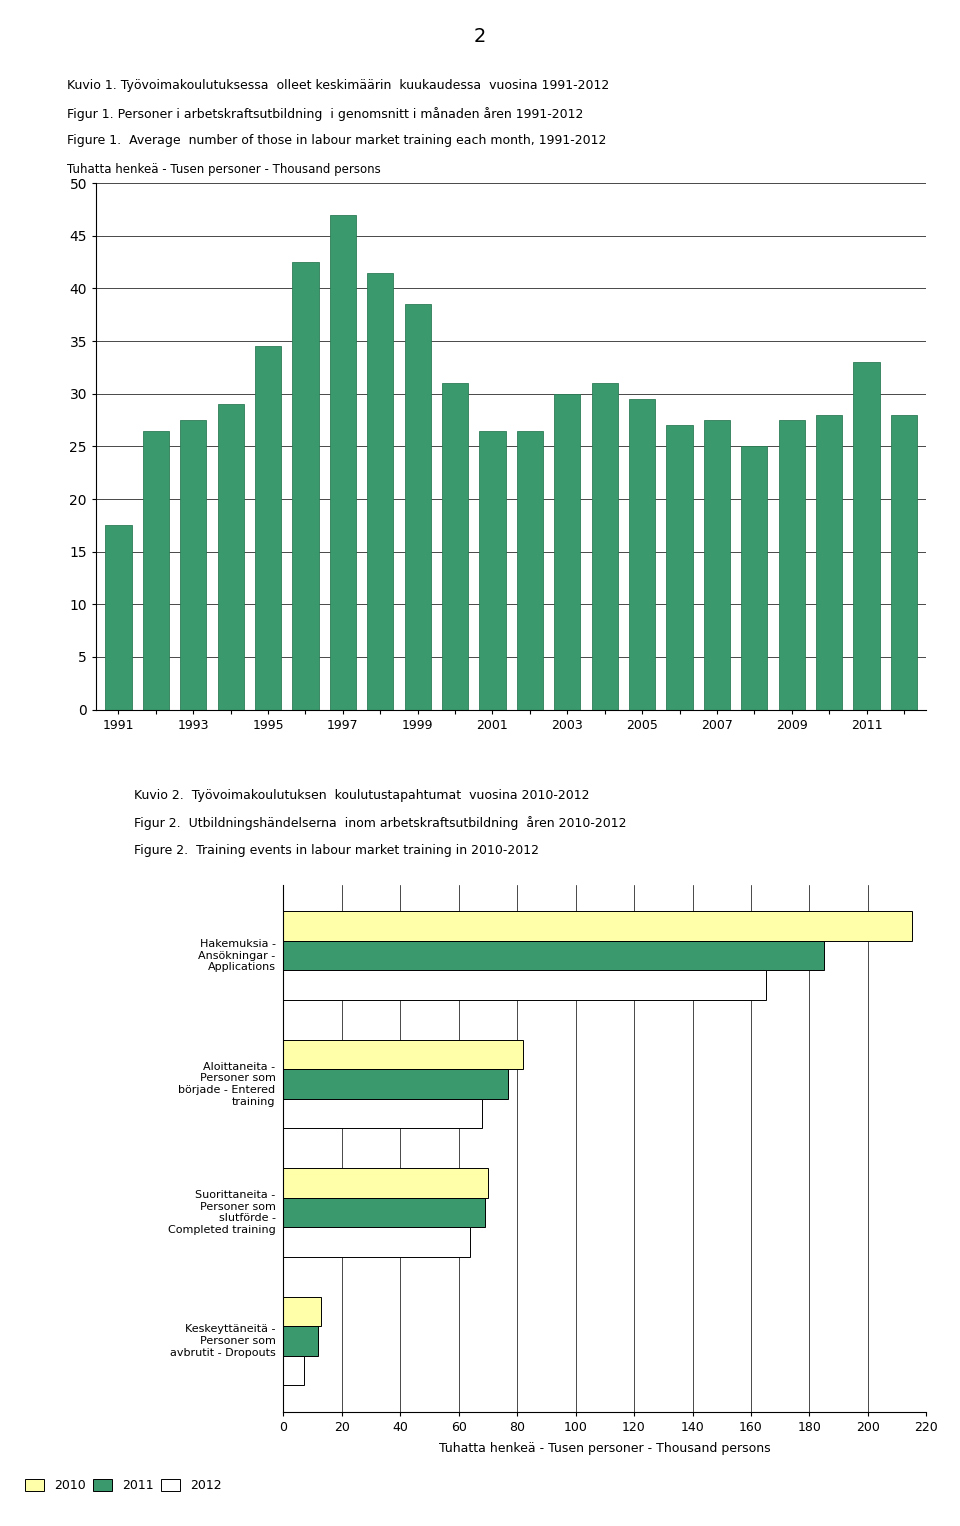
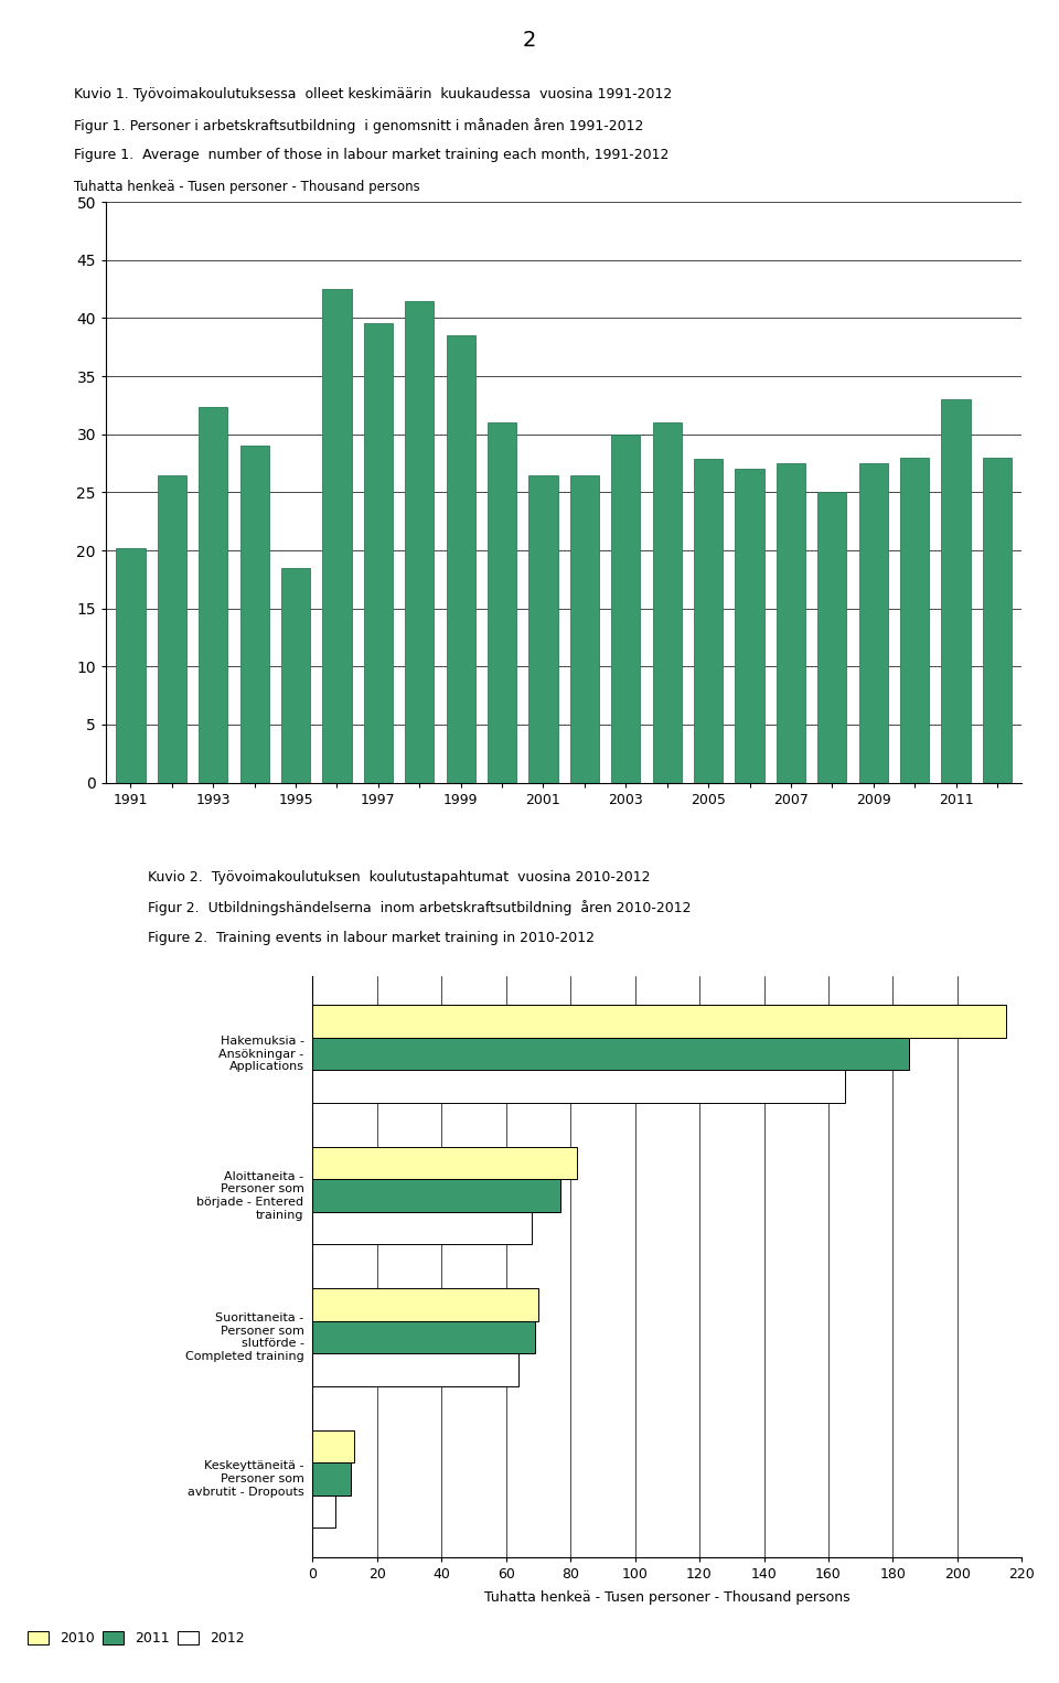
1991: 17.5 -> 20.2
1993: 27.5 -> 32.3
1995: 34.5 -> 18.5
1997: 47.0 -> 39.6
2005: 29.5 -> 27.9
